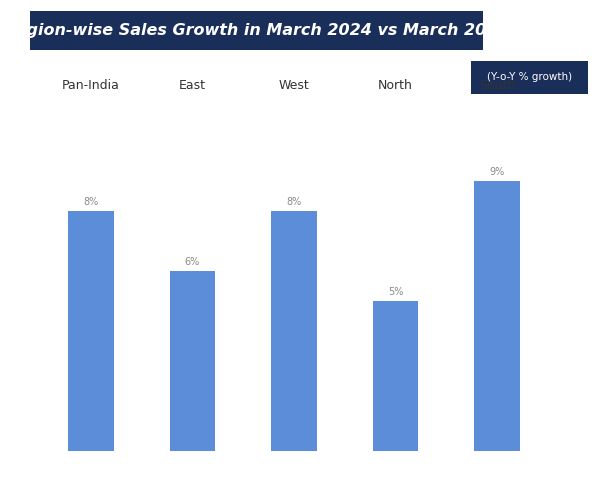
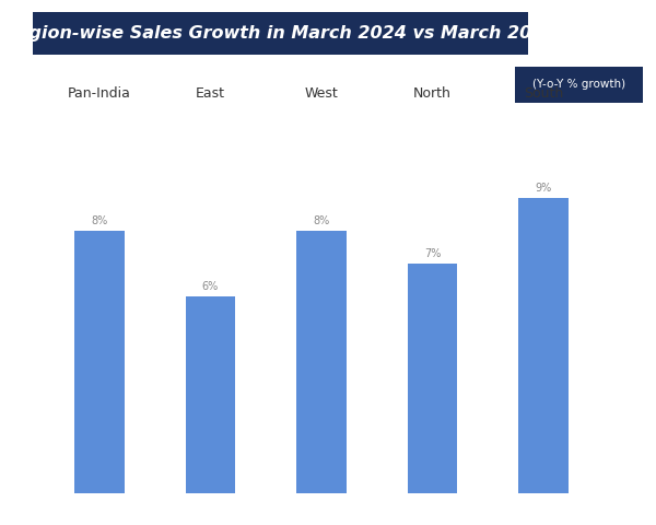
North: 5% -> 7%
